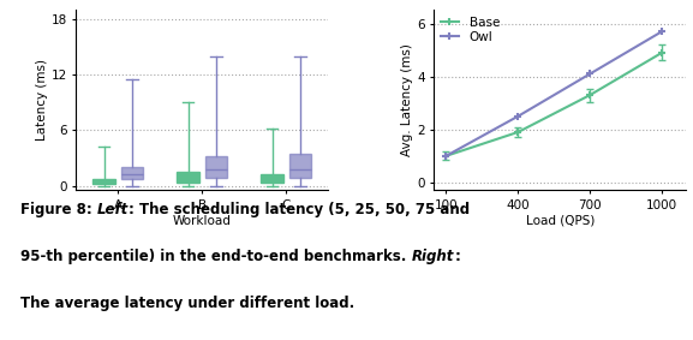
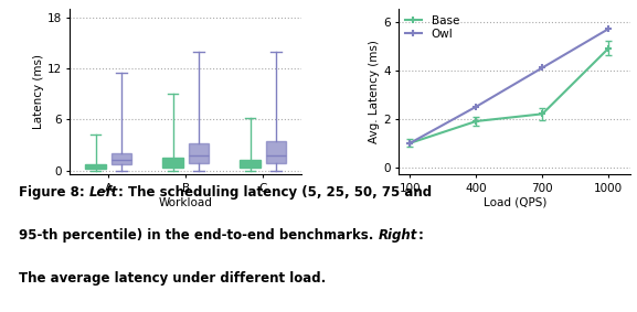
Base/700: 3.3 -> 2.2
